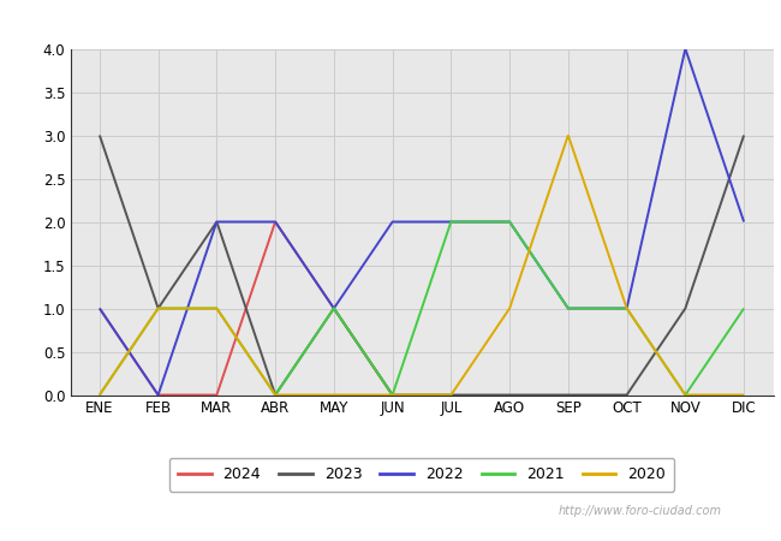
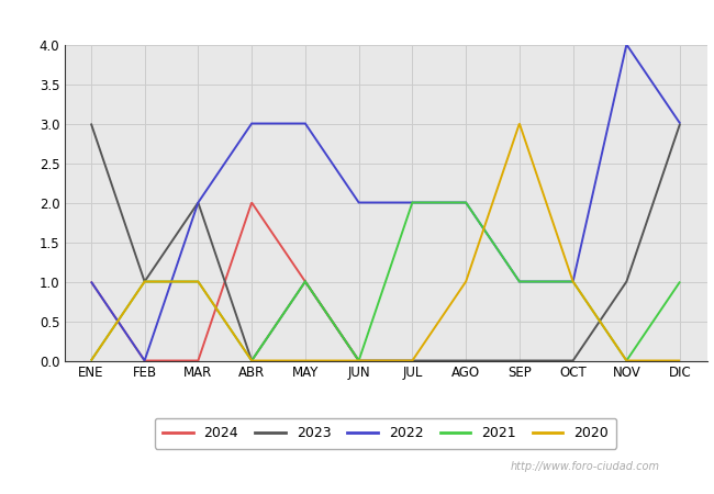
2022/ABR: 2 -> 3
2022/MAY: 1 -> 3
2022/DIC: 2 -> 3
